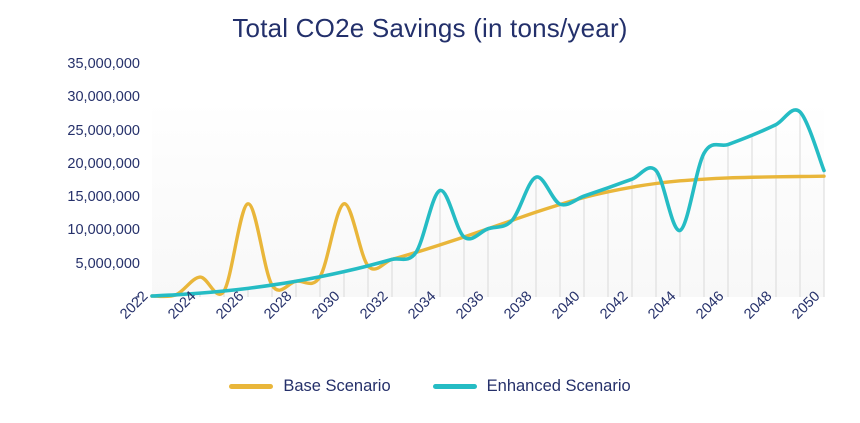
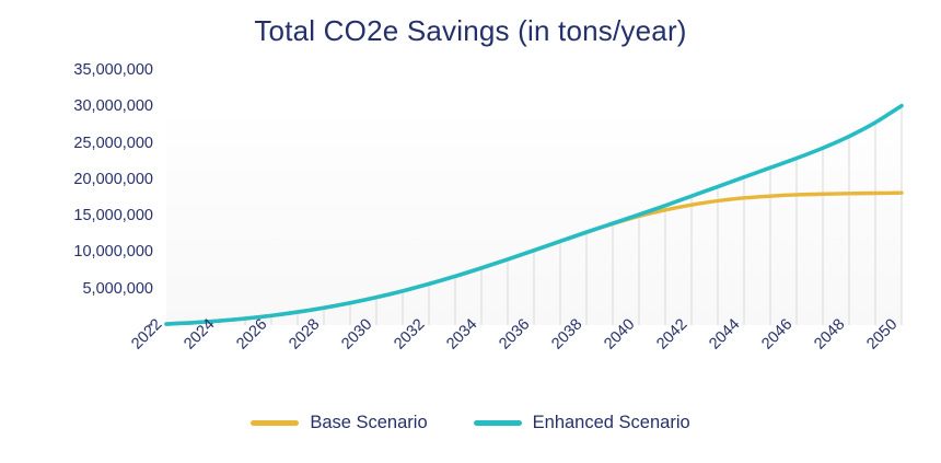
Base Scenario/2024: 3000000 -> 1000000
Base Scenario/2026: 14000000 -> 1000000
Base Scenario/2030: 14000000 -> 4000000
Enhanced Scenario/2034: 16000000 -> 8000000
Enhanced Scenario/2038: 18000000 -> 13000000
Enhanced Scenario/2044: 10000000 -> 20000000
Enhanced Scenario/2050: 19000000 -> 30000000
